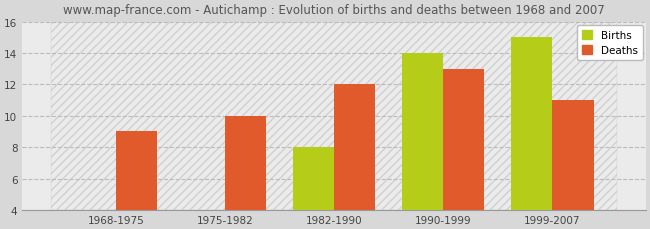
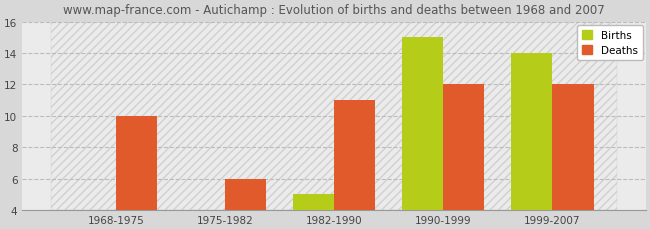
Deaths/1968-1975: 9 -> 10
Deaths/1975-1982: 10 -> 6
Births/1982-1990: 8 -> 5
Deaths/1982-1990: 12 -> 11
Births/1990-1999: 14 -> 15
Deaths/1990-1999: 13 -> 12
Births/1999-2007: 15 -> 14
Deaths/1999-2007: 11 -> 12
